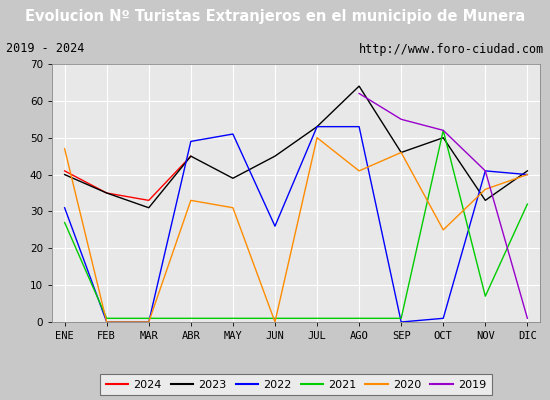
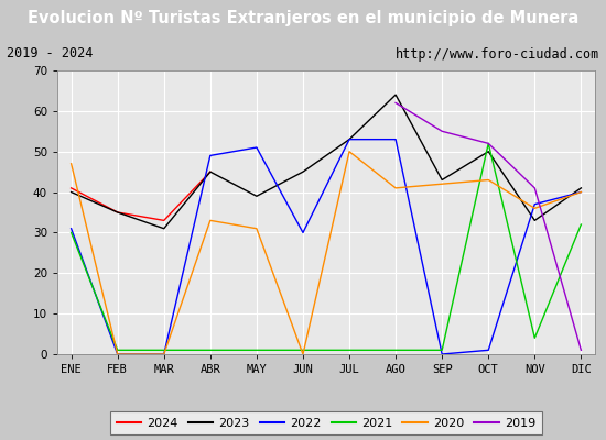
2021/ENE: 27 -> 30
2022/JUN: 26 -> 30
2023/SEP: 46 -> 43
2020/SEP: 46 -> 42
2020/OCT: 25 -> 43
2022/NOV: 41 -> 37
2021/NOV: 7 -> 4
